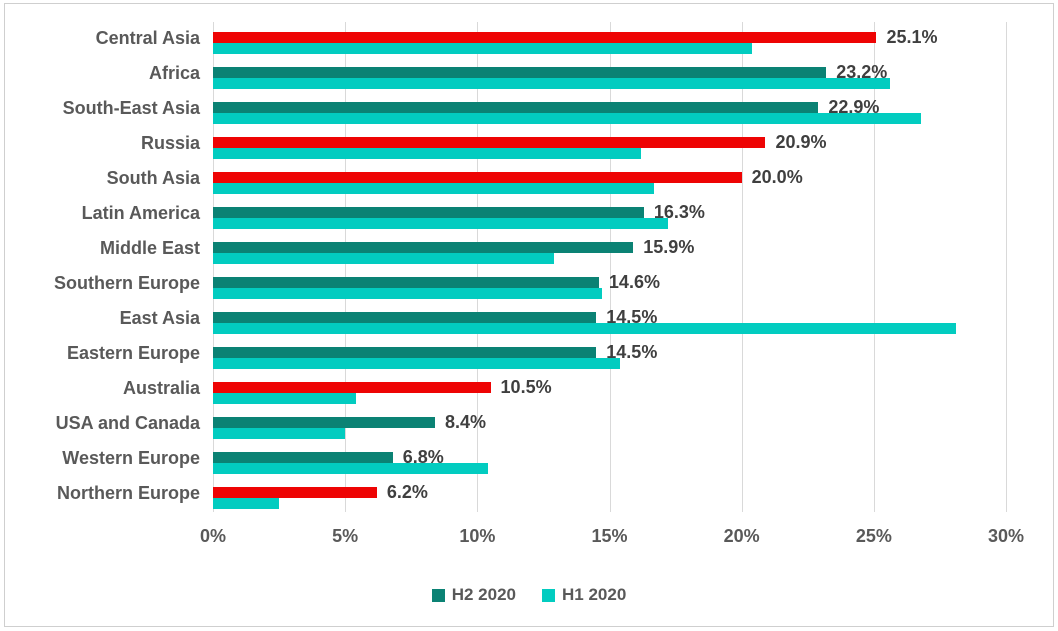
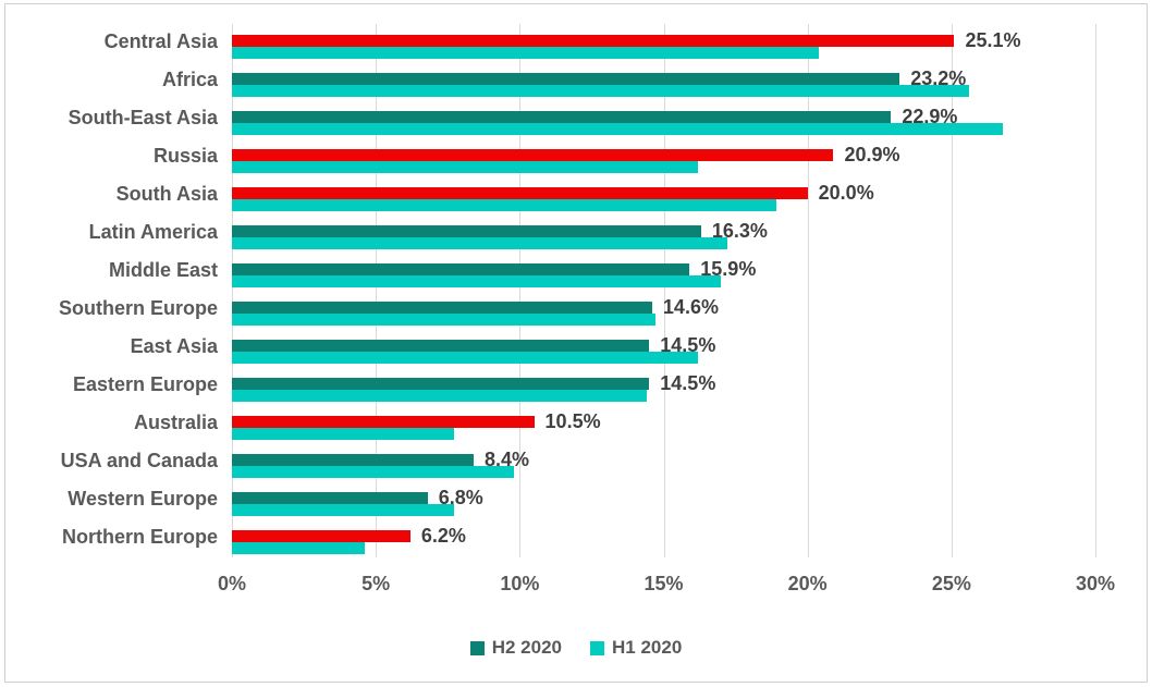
H1 2020/South Asia: 16.7% -> 18.9%
H1 2020/Middle East: 12.9% -> 17.0%
H1 2020/East Asia: 28.1% -> 16.2%
H1 2020/Eastern Europe: 15.4% -> 14.4%
H1 2020/Australia: 5.4% -> 7.7%
H1 2020/USA and Canada: 5.0% -> 9.8%
H1 2020/Western Europe: 10.4% -> 7.7%
H1 2020/Northern Europe: 2.5% -> 4.6%
